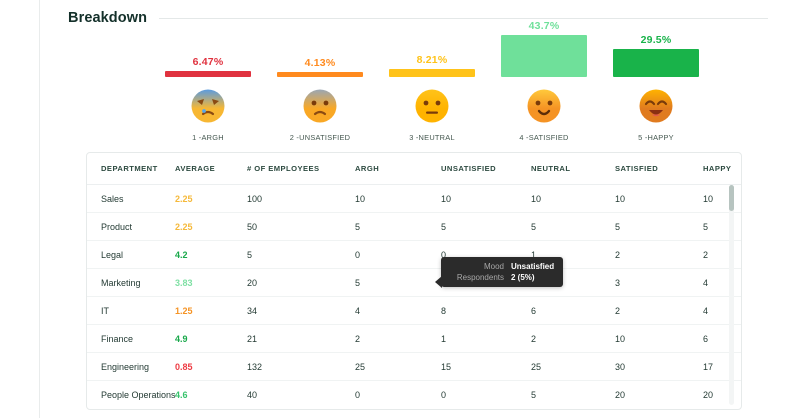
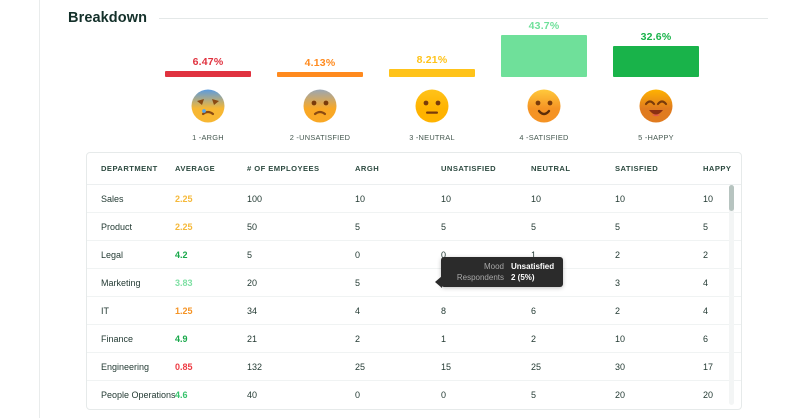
5 -HAPPY: 29.5% -> 32.6%
